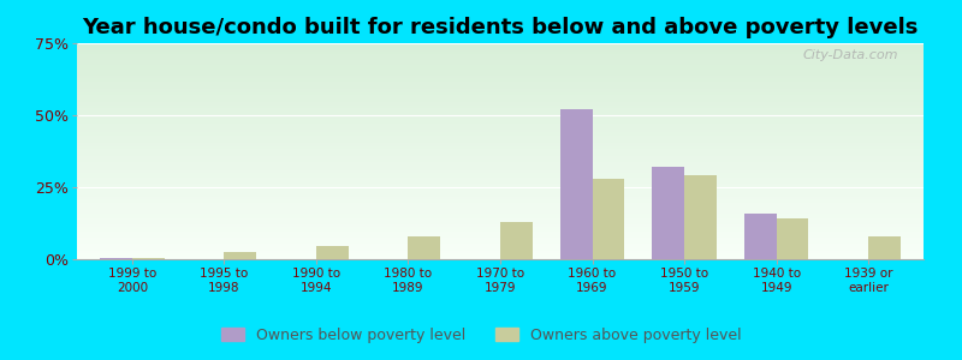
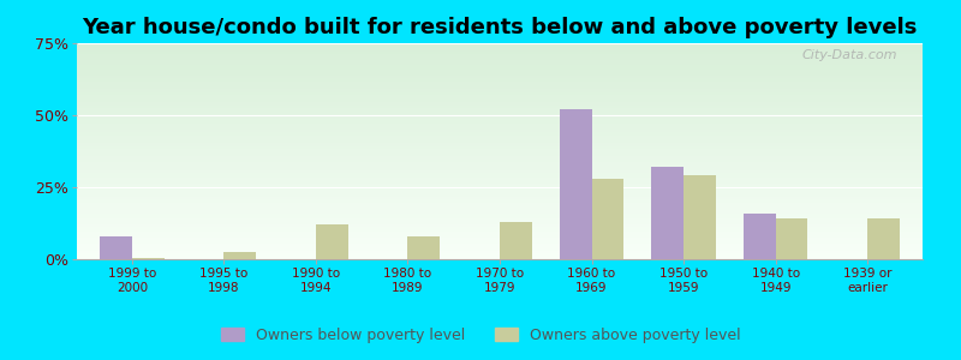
Owners below poverty level/1999 to 2000: 0.5% -> 8.0%
Owners above poverty level/1990 to 1994: 4.5% -> 12.0%
Owners above poverty level/1939 or earlier: 8.0% -> 14.0%
